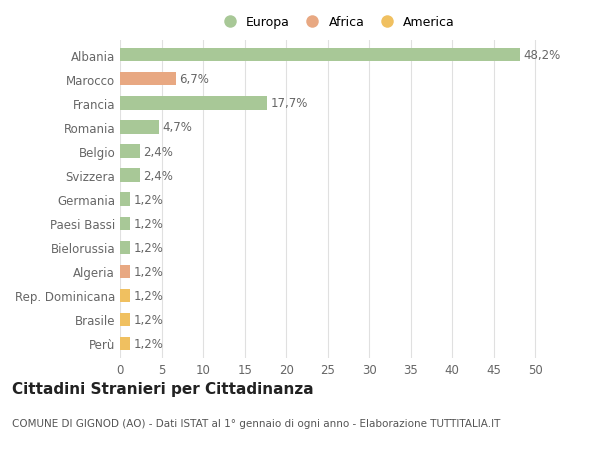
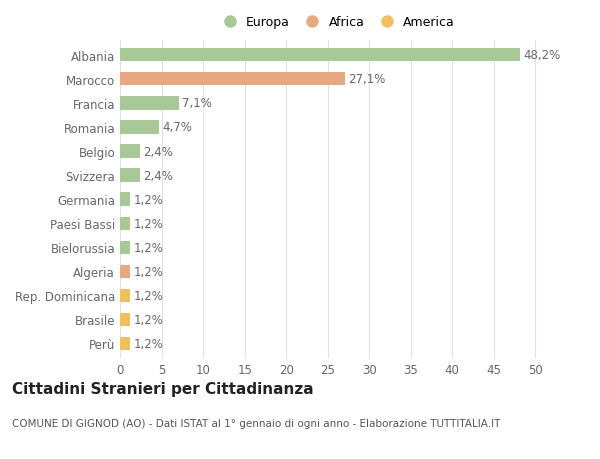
Marocco: 6,7% -> 27,1%
Francia: 17,7% -> 7,1%
